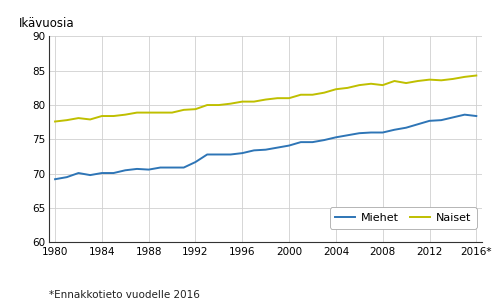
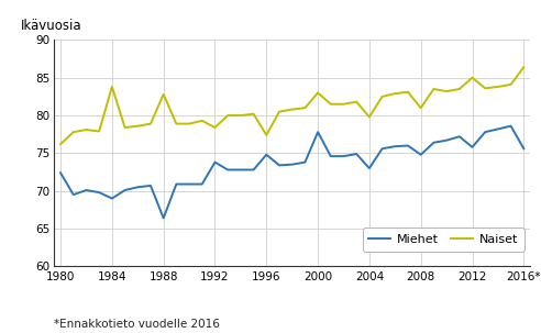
Miehet/1980: 69.2 -> 72.4
Naiset/1980: 77.6 -> 76.2
Miehet/1984: 70.1 -> 69.0
Naiset/1984: 78.4 -> 83.8
Miehet/1988: 70.6 -> 66.4
Naiset/1988: 78.9 -> 82.8
Miehet/1992: 71.7 -> 73.8
Naiset/1992: 79.4 -> 78.4
Miehet/1996: 73.0 -> 74.8
Naiset/1996: 80.5 -> 77.4
Miehet/2000: 74.1 -> 77.8
Naiset/2000: 81.0 -> 83.0
Miehet/2004: 75.3 -> 73.0
Naiset/2004: 82.3 -> 79.8
Miehet/2008: 76.0 -> 74.8
Naiset/2008: 82.9 -> 81.0
Miehet/2012: 77.7 -> 75.8
Naiset/2012: 83.7 -> 85.0
Miehet/2016*: 78.4 -> 75.6
Naiset/2016*: 84.3 -> 86.4
